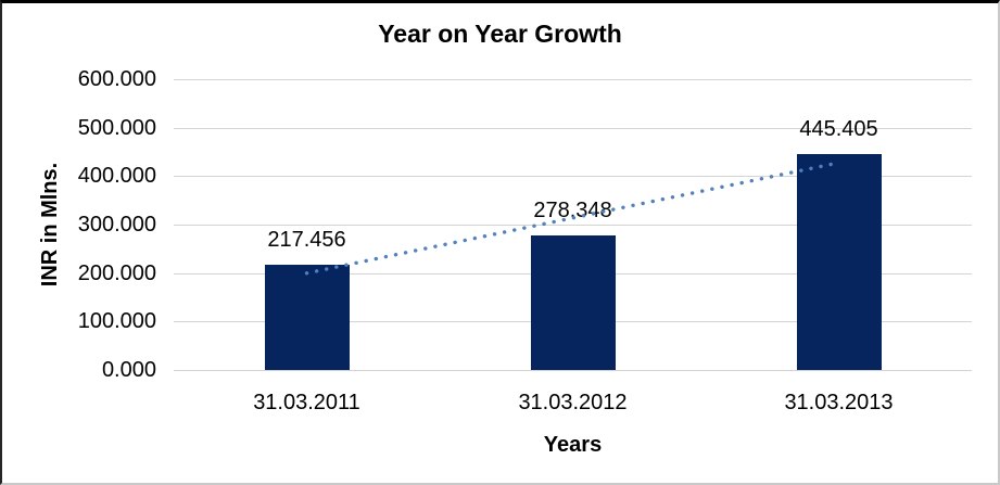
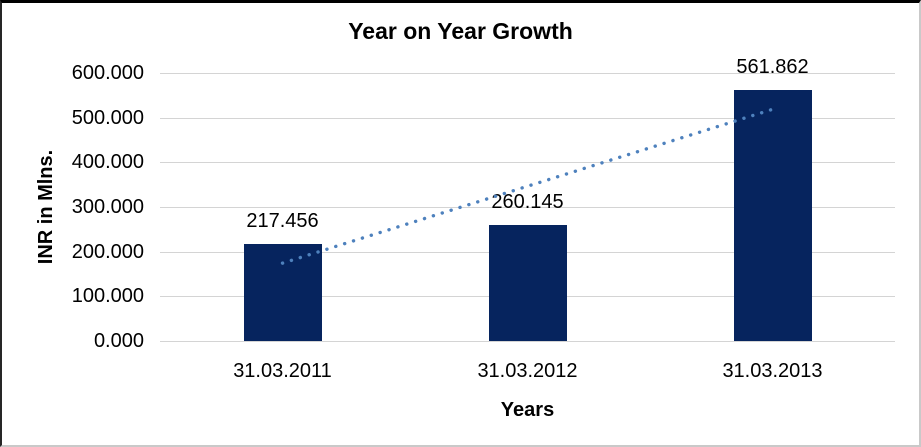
31.03.2012: 278.348 -> 260.145
31.03.2013: 445.405 -> 561.862
